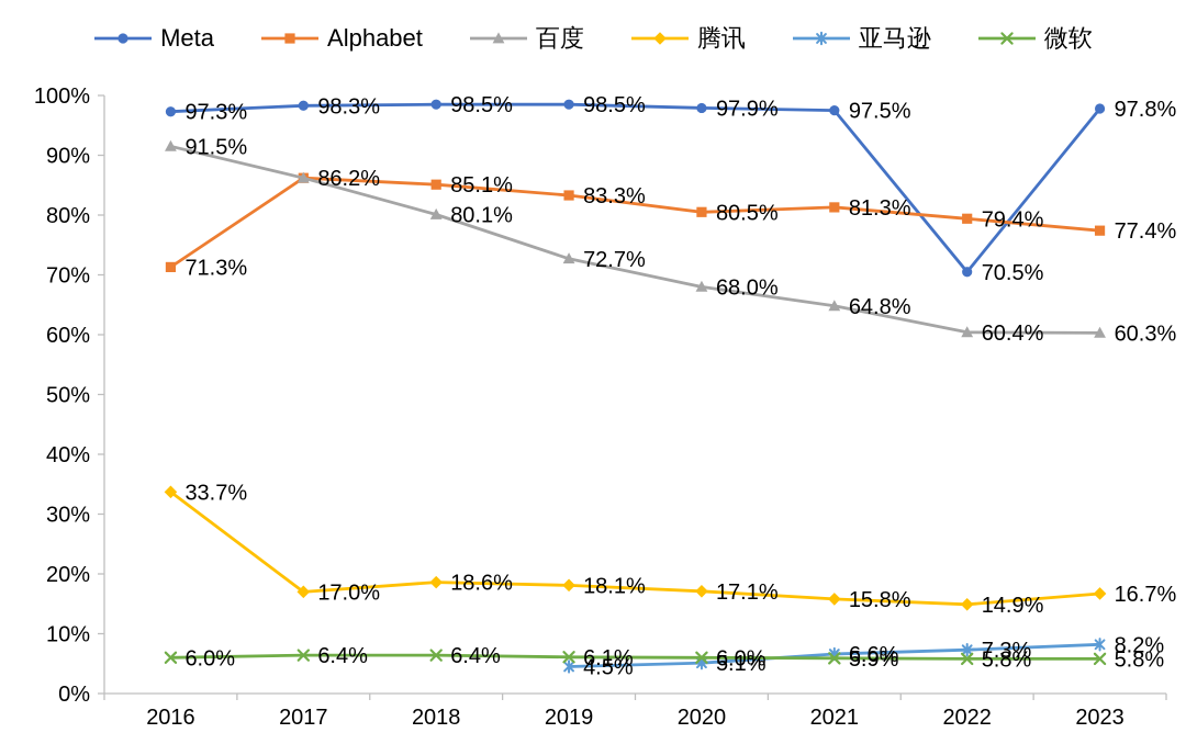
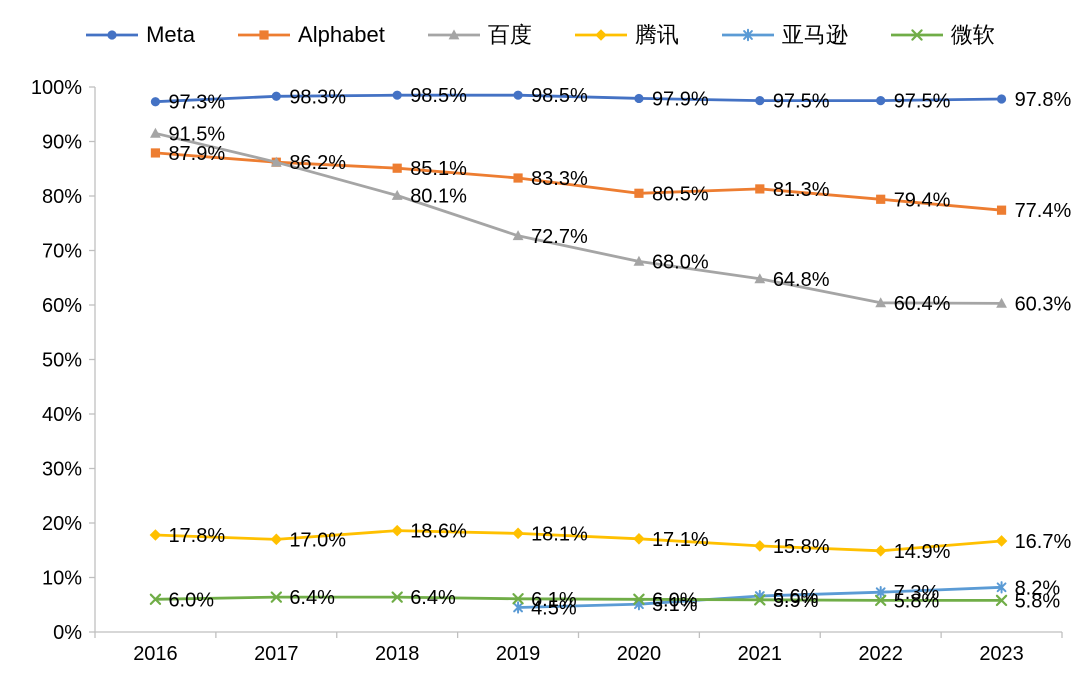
Alphabet/2016: 71.3% -> 87.9%
腾讯/2016: 33.7% -> 17.8%
Meta/2022: 70.5% -> 97.5%
